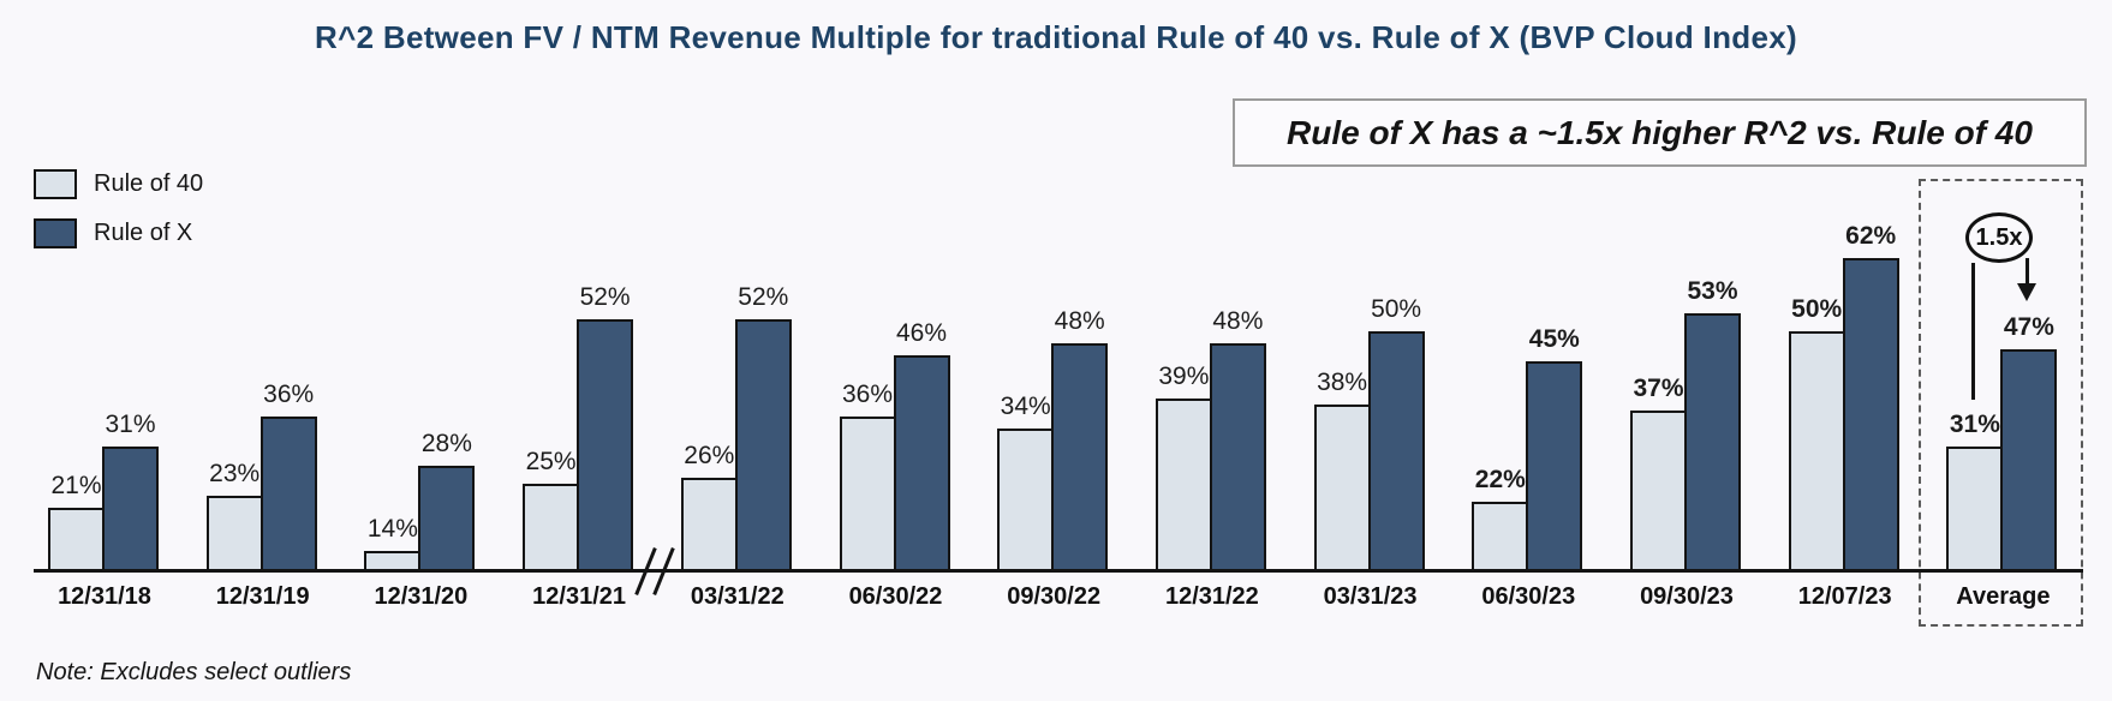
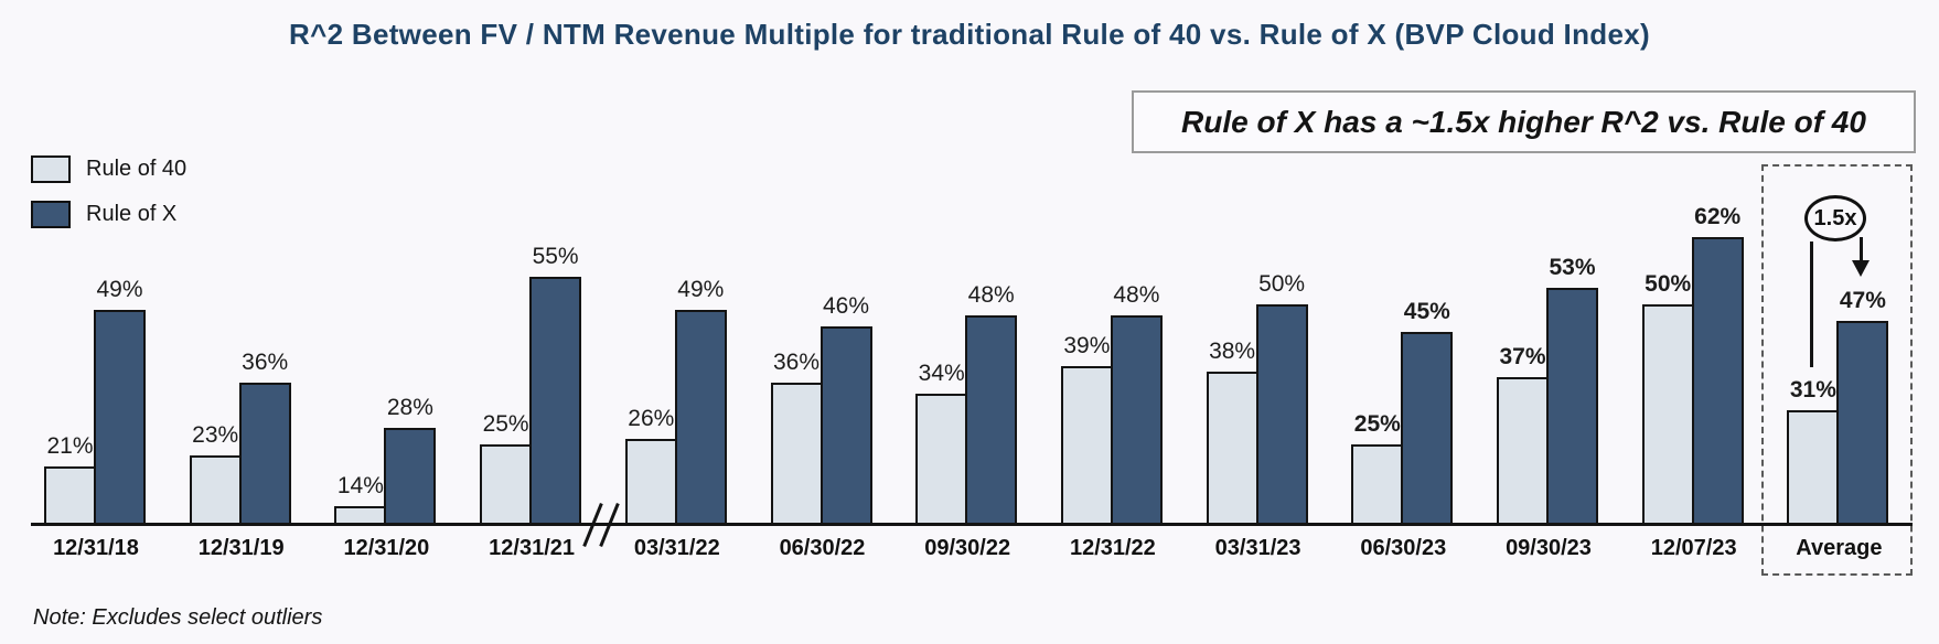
Rule of X/12/31/18: 31% -> 49%
Rule of X/12/31/21: 52% -> 55%
Rule of X/03/31/22: 52% -> 49%
Rule of 40/06/30/23: 22% -> 25%
